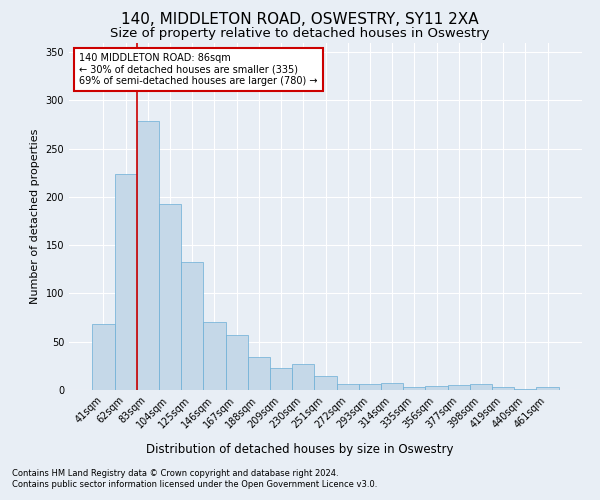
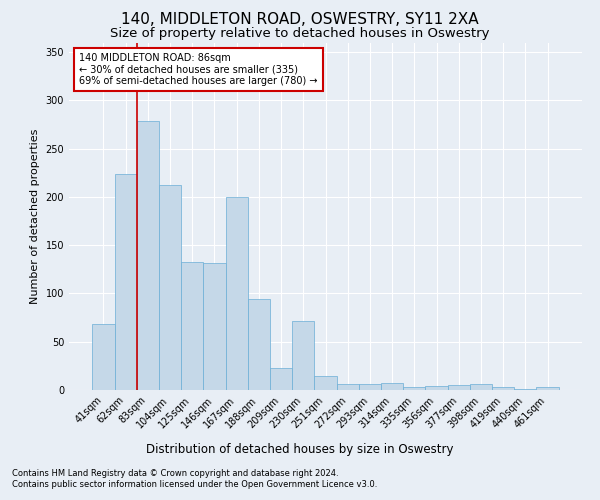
104sqm: 193 -> 212
146sqm: 70 -> 132
167sqm: 57 -> 200
188sqm: 34 -> 94
230sqm: 27 -> 72
